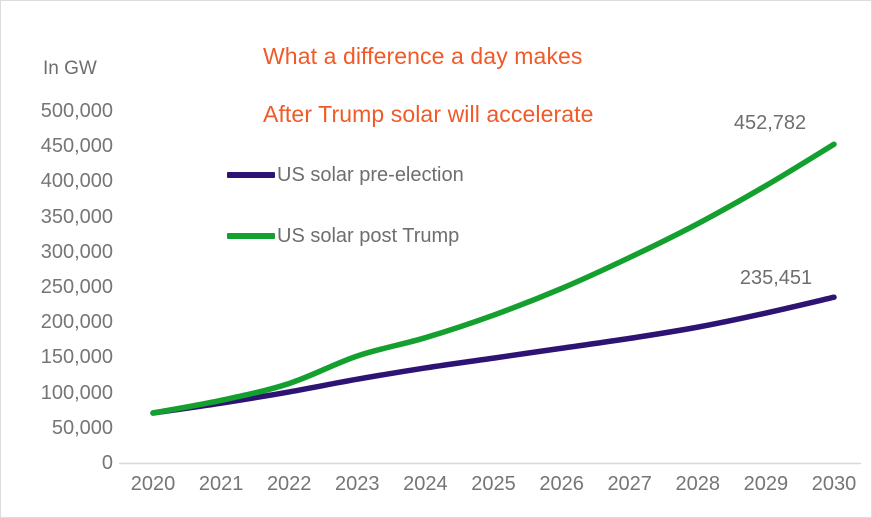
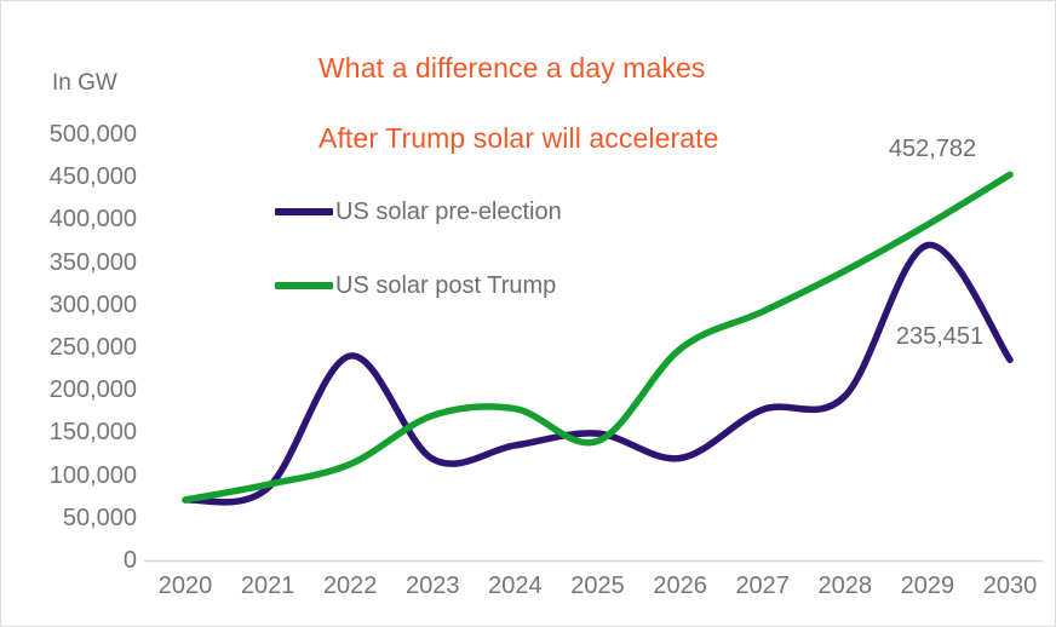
US solar pre-election/2022: 100000 -> 240000
US solar post Trump/2023: 150000 -> 170000
US solar post Trump/2025: 210000 -> 140000
US solar pre-election/2026: 160000 -> 120000
US solar pre-election/2029: 210000 -> 370000
